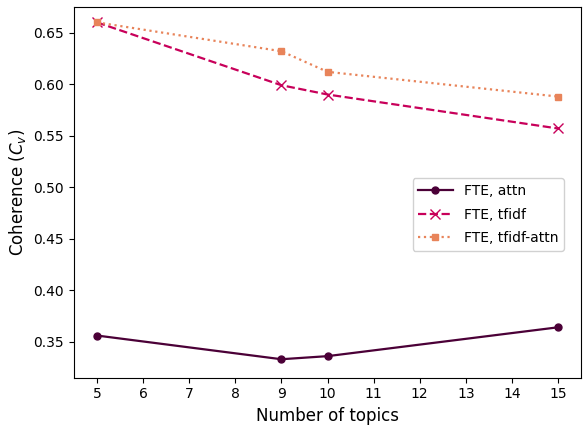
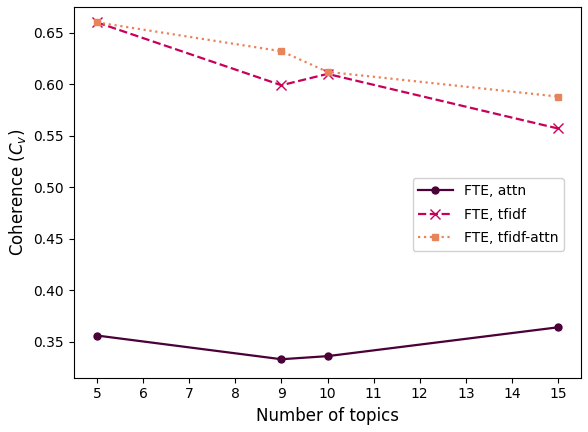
FTE, tfidf/10: 0.590 -> 0.610
